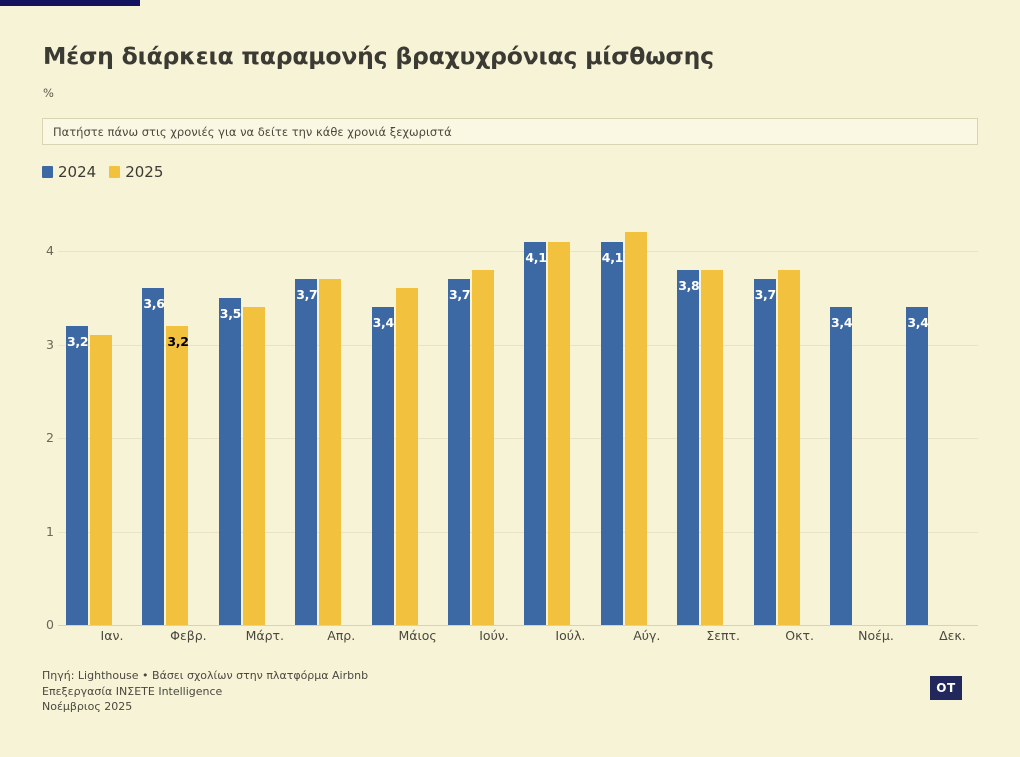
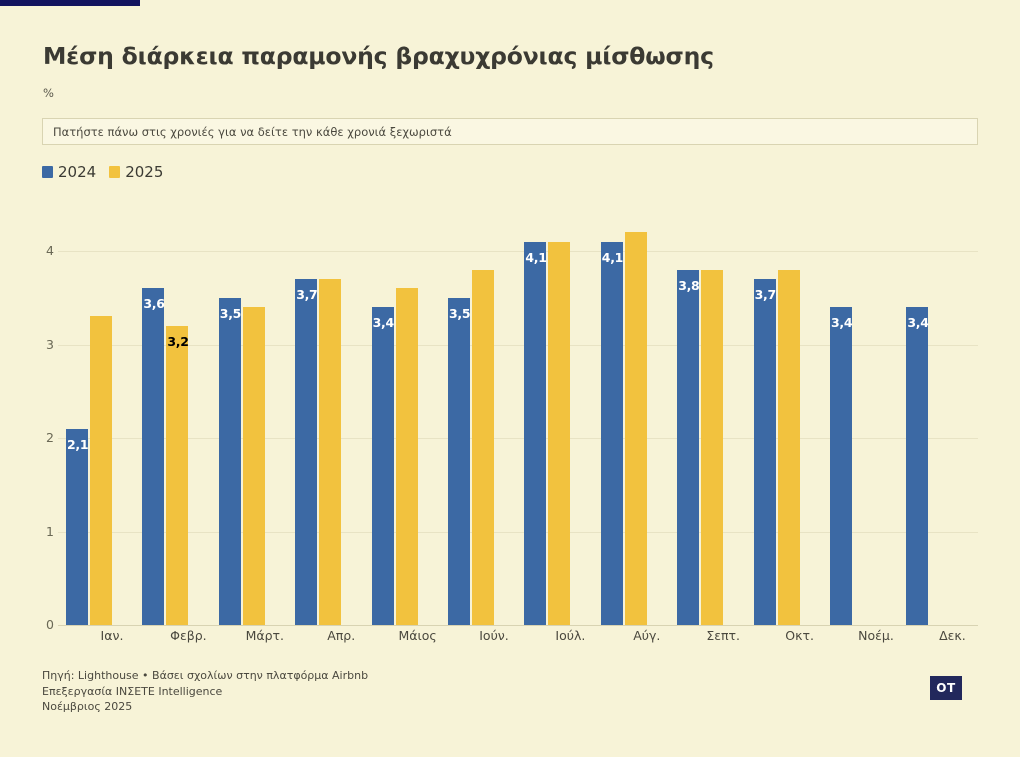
2024/Ιαν.: 3,2 -> 2,1
2025/Ιαν.: 3.1 -> 3.3
2024/Ιούν.: 3,7 -> 3,5
